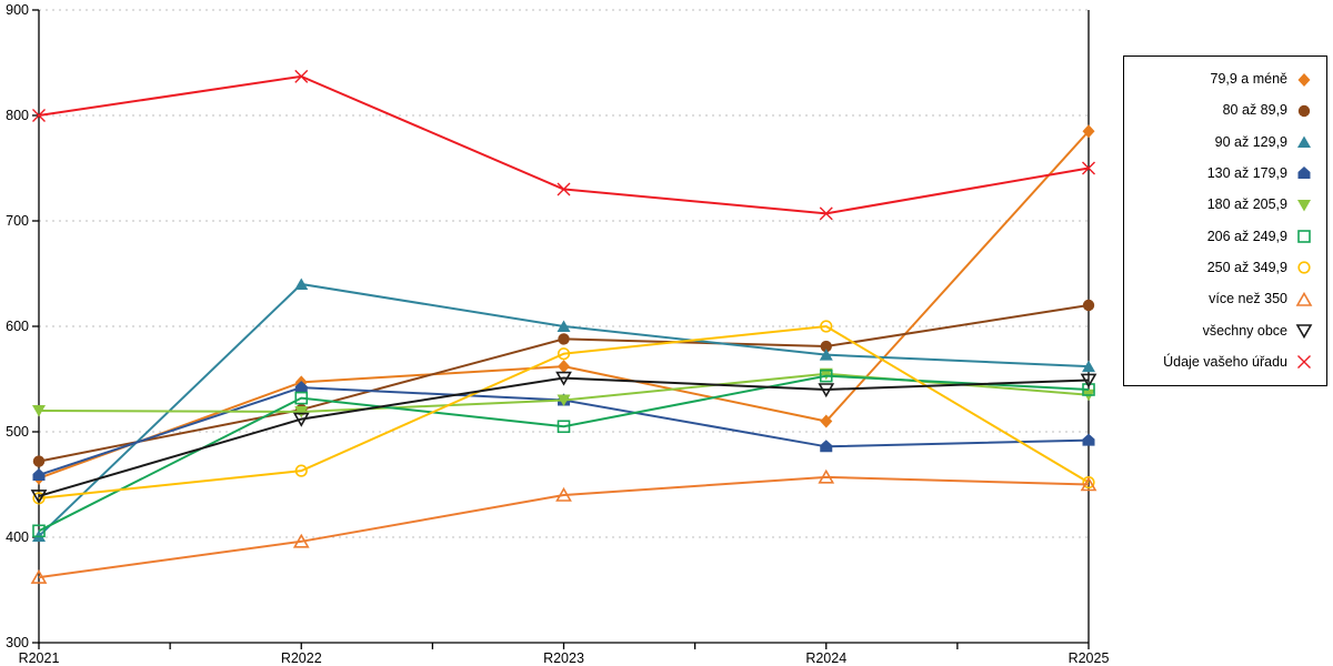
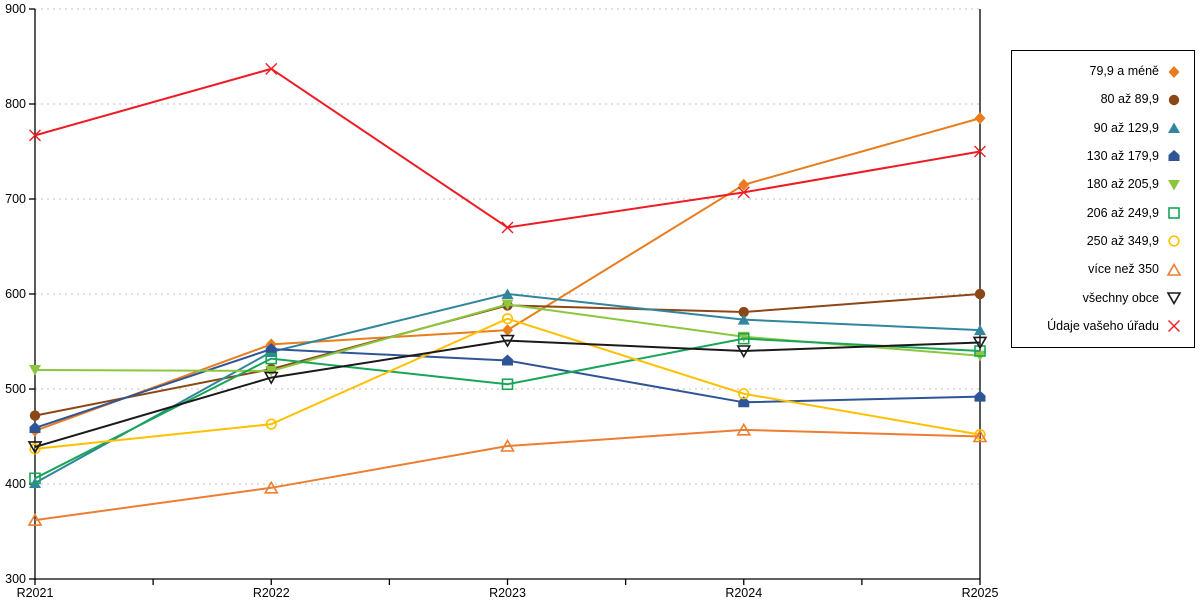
Údaje vašeho úřadu/R2021: 800 -> 770
90 až 129,9/R2022: 640 -> 540
180 až 205,9/R2023: 530 -> 590
Údaje vašeho úřadu/R2023: 730 -> 670
79,9 a méně/R2024: 510 -> 720
250 až 349,9/R2024: 600 -> 500
80 až 89,9/R2025: 620 -> 600
